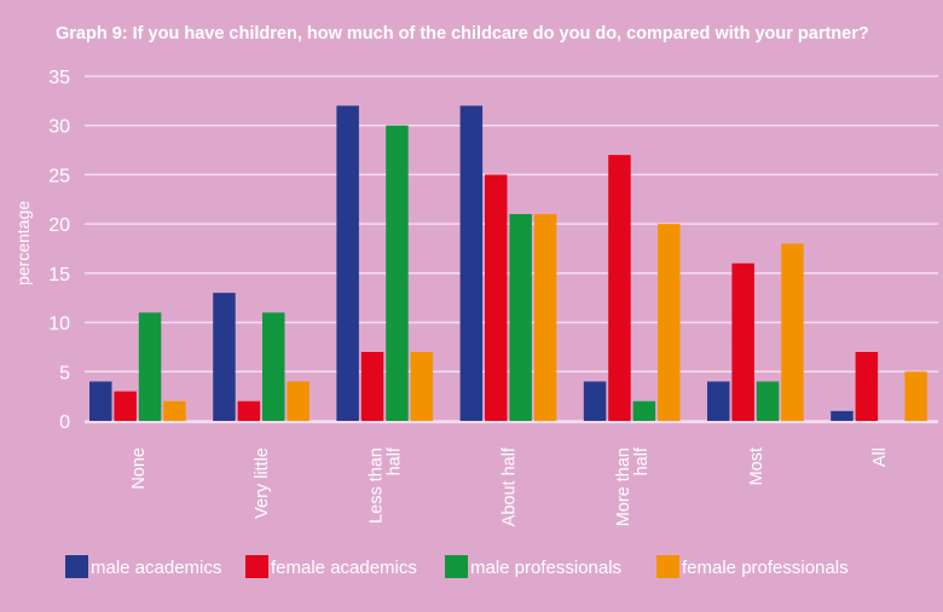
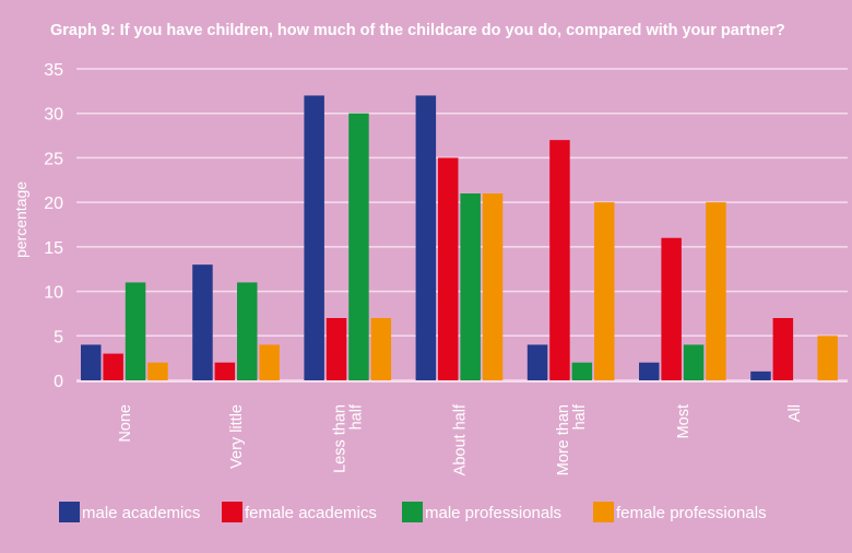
male academics/Most: 4 -> 2
female professionals/Most: 18 -> 20
